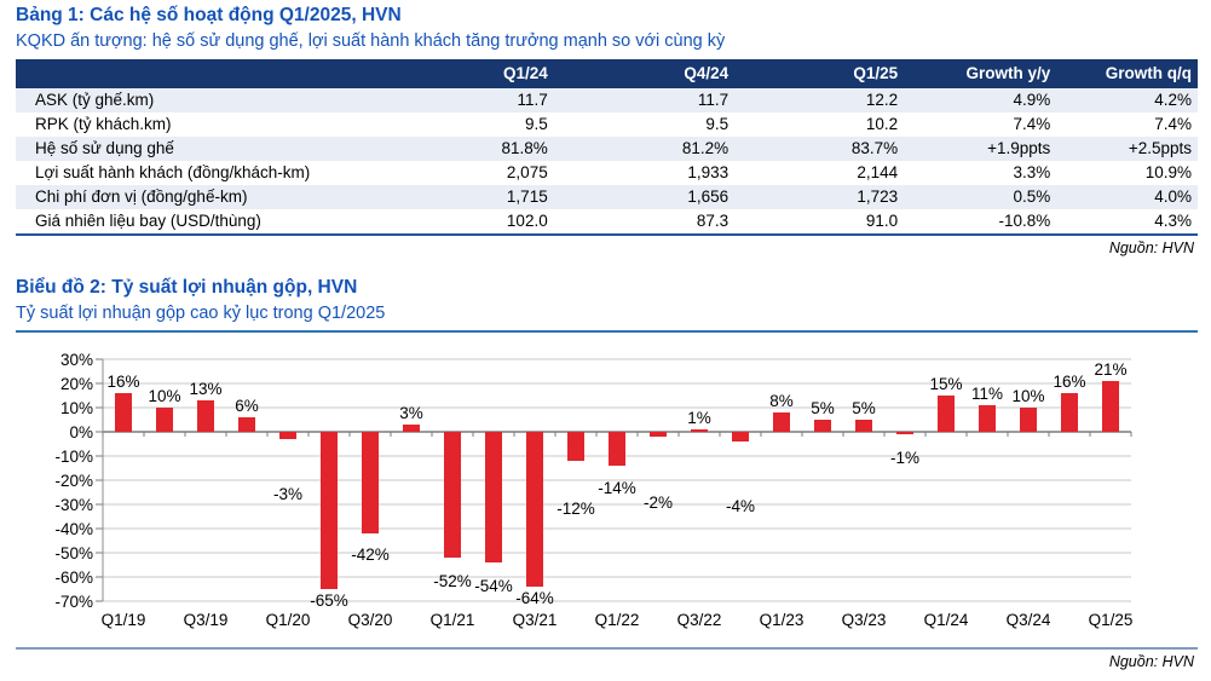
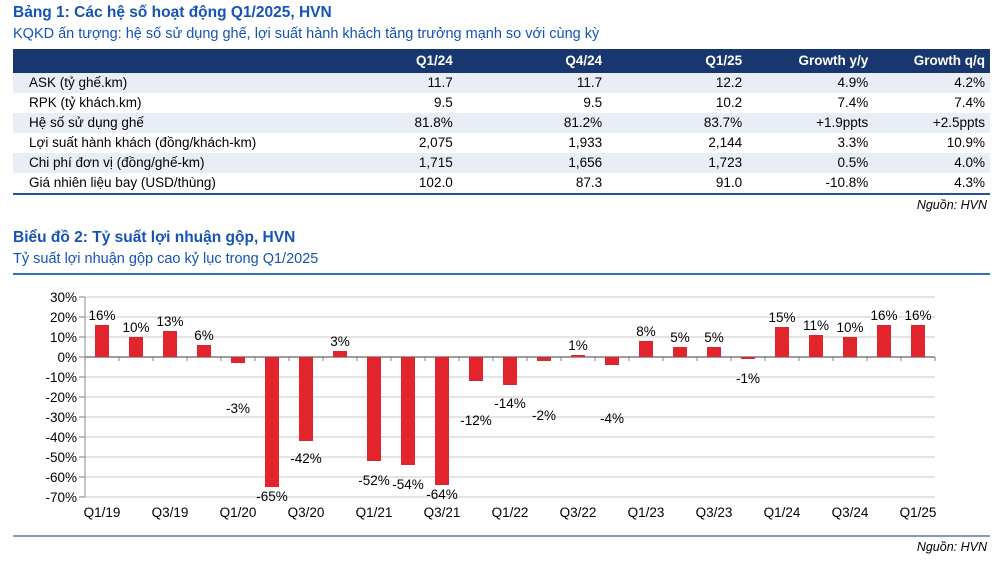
Biểu đồ 2: Tỷ suất lợi nhuận gộp, HVN/Q1/25: 21% -> 16%
